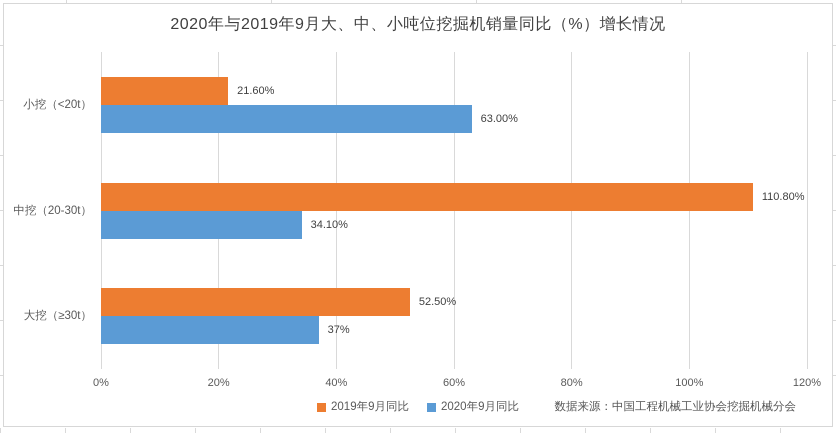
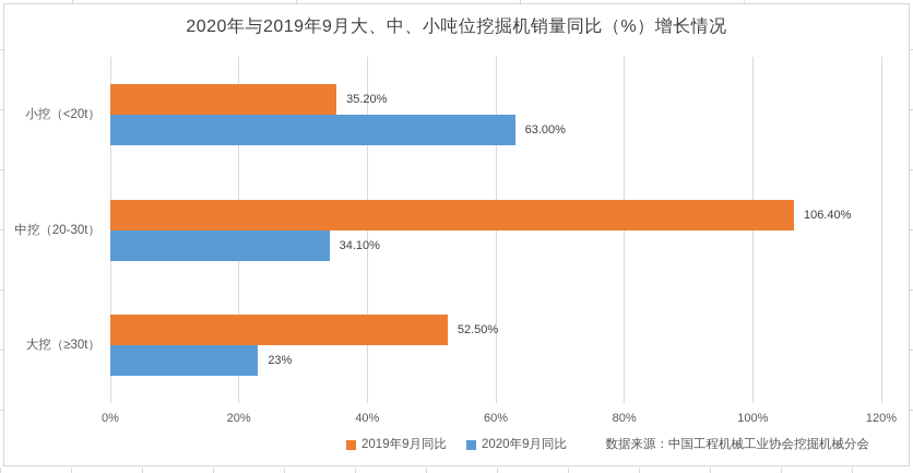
2019年9月同比/小挖（<20t）: 21.60% -> 35.20%
2019年9月同比/中挖（20-30t）: 110.80% -> 106.40%
2020年9月同比/大挖（≥30t）: 37% -> 23%
